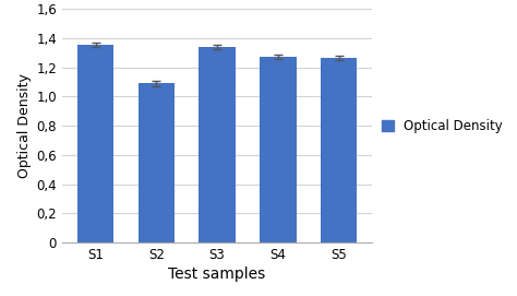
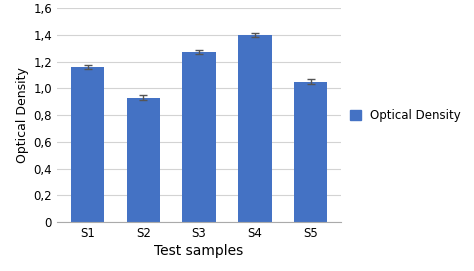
S1: 1,35 -> 1,16
S2: 1,09 -> 0,93
S3: 1,34 -> 1,27
S4: 1,27 -> 1,40
S5: 1,26 -> 1,05
